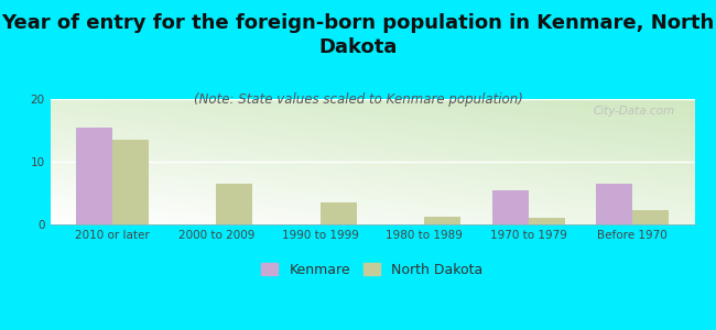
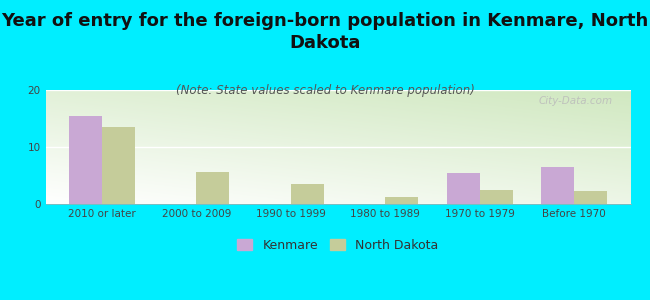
North Dakota/2000 to 2009: 6.5 -> 5.6
North Dakota/1970 to 1979: 1.0 -> 2.4
